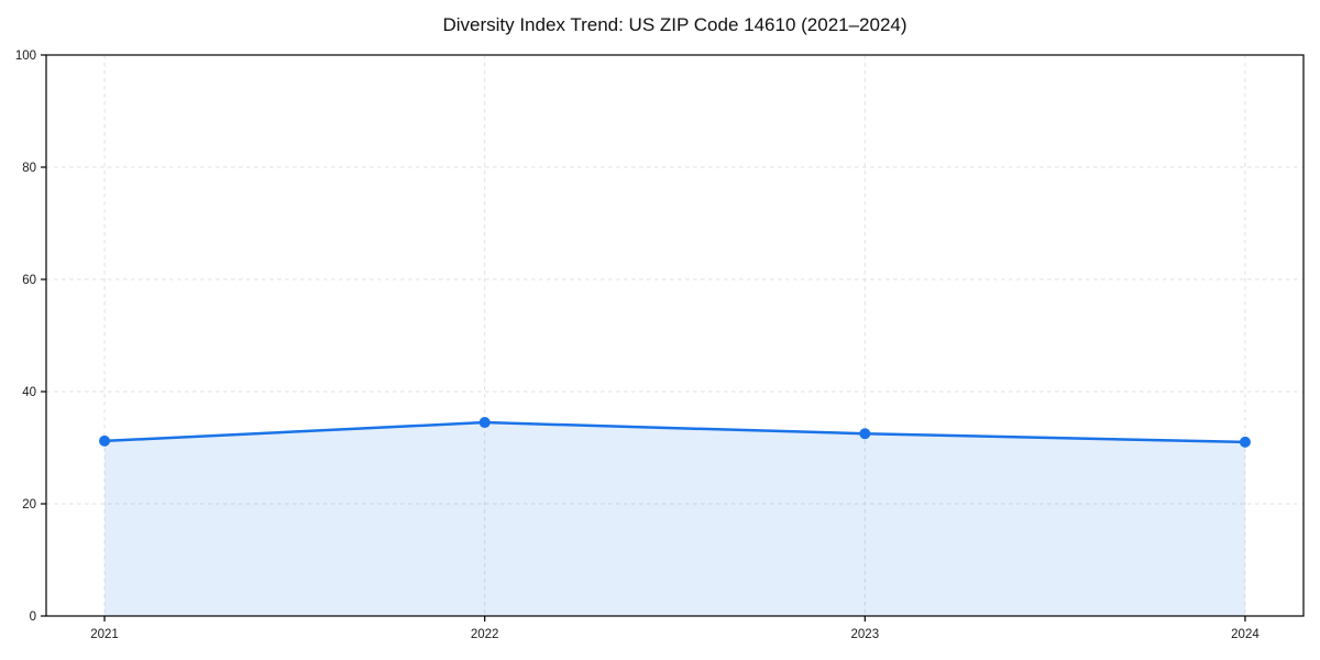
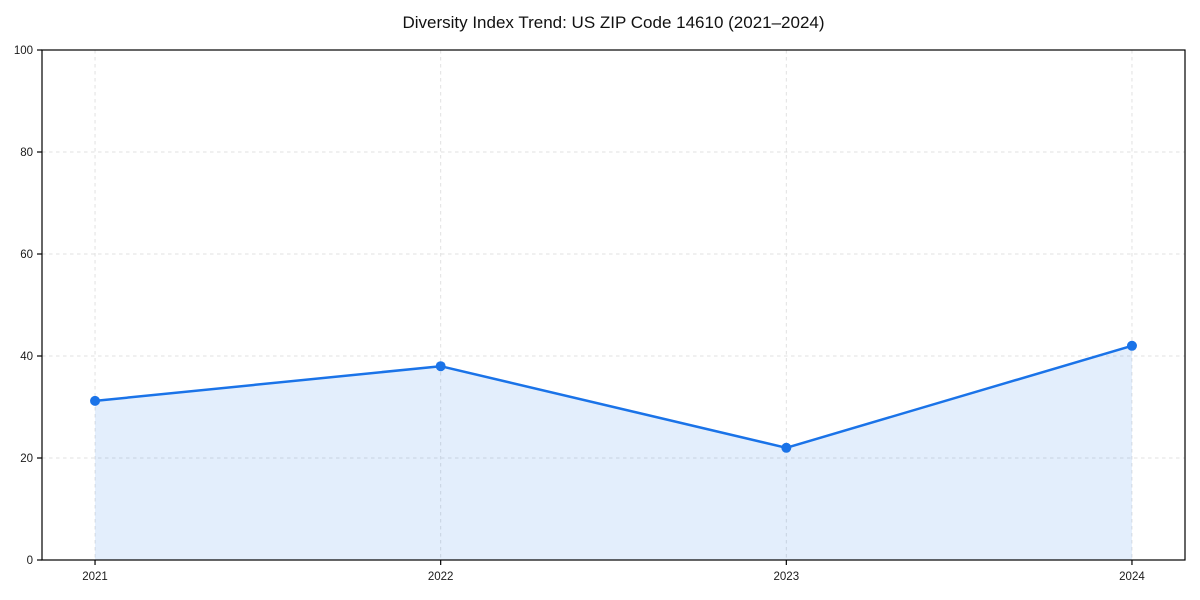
2022: 34 -> 38
2023: 32 -> 22
2024: 31 -> 42
